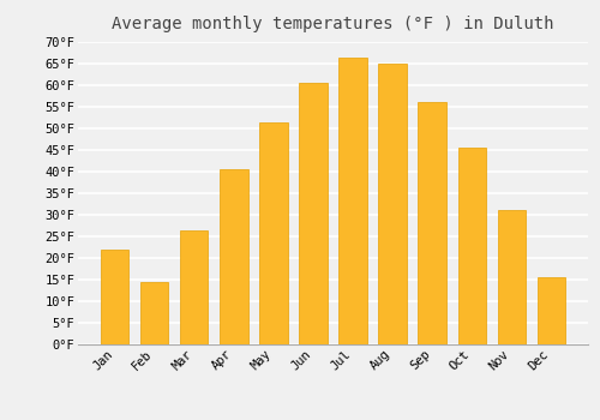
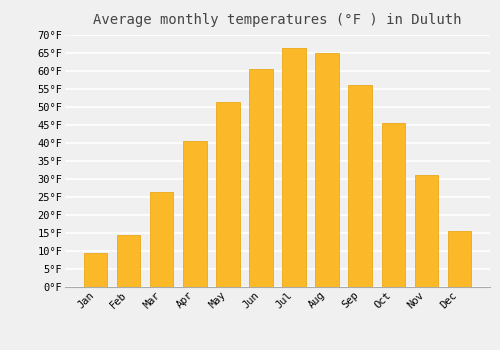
Jan: 22.0°F -> 9.5°F
